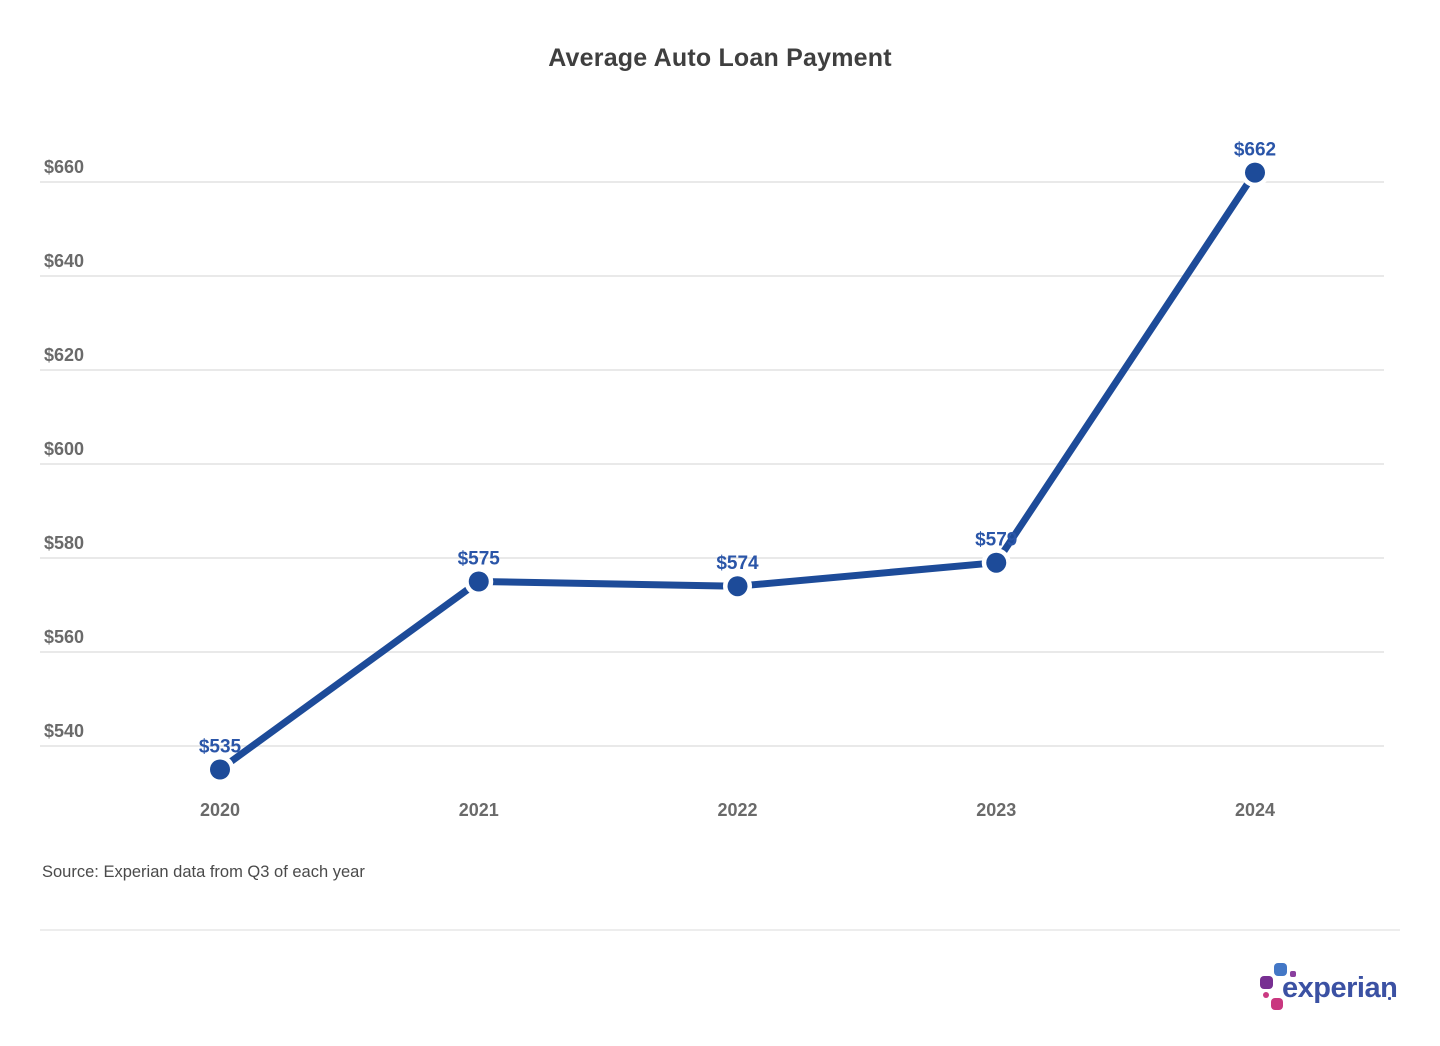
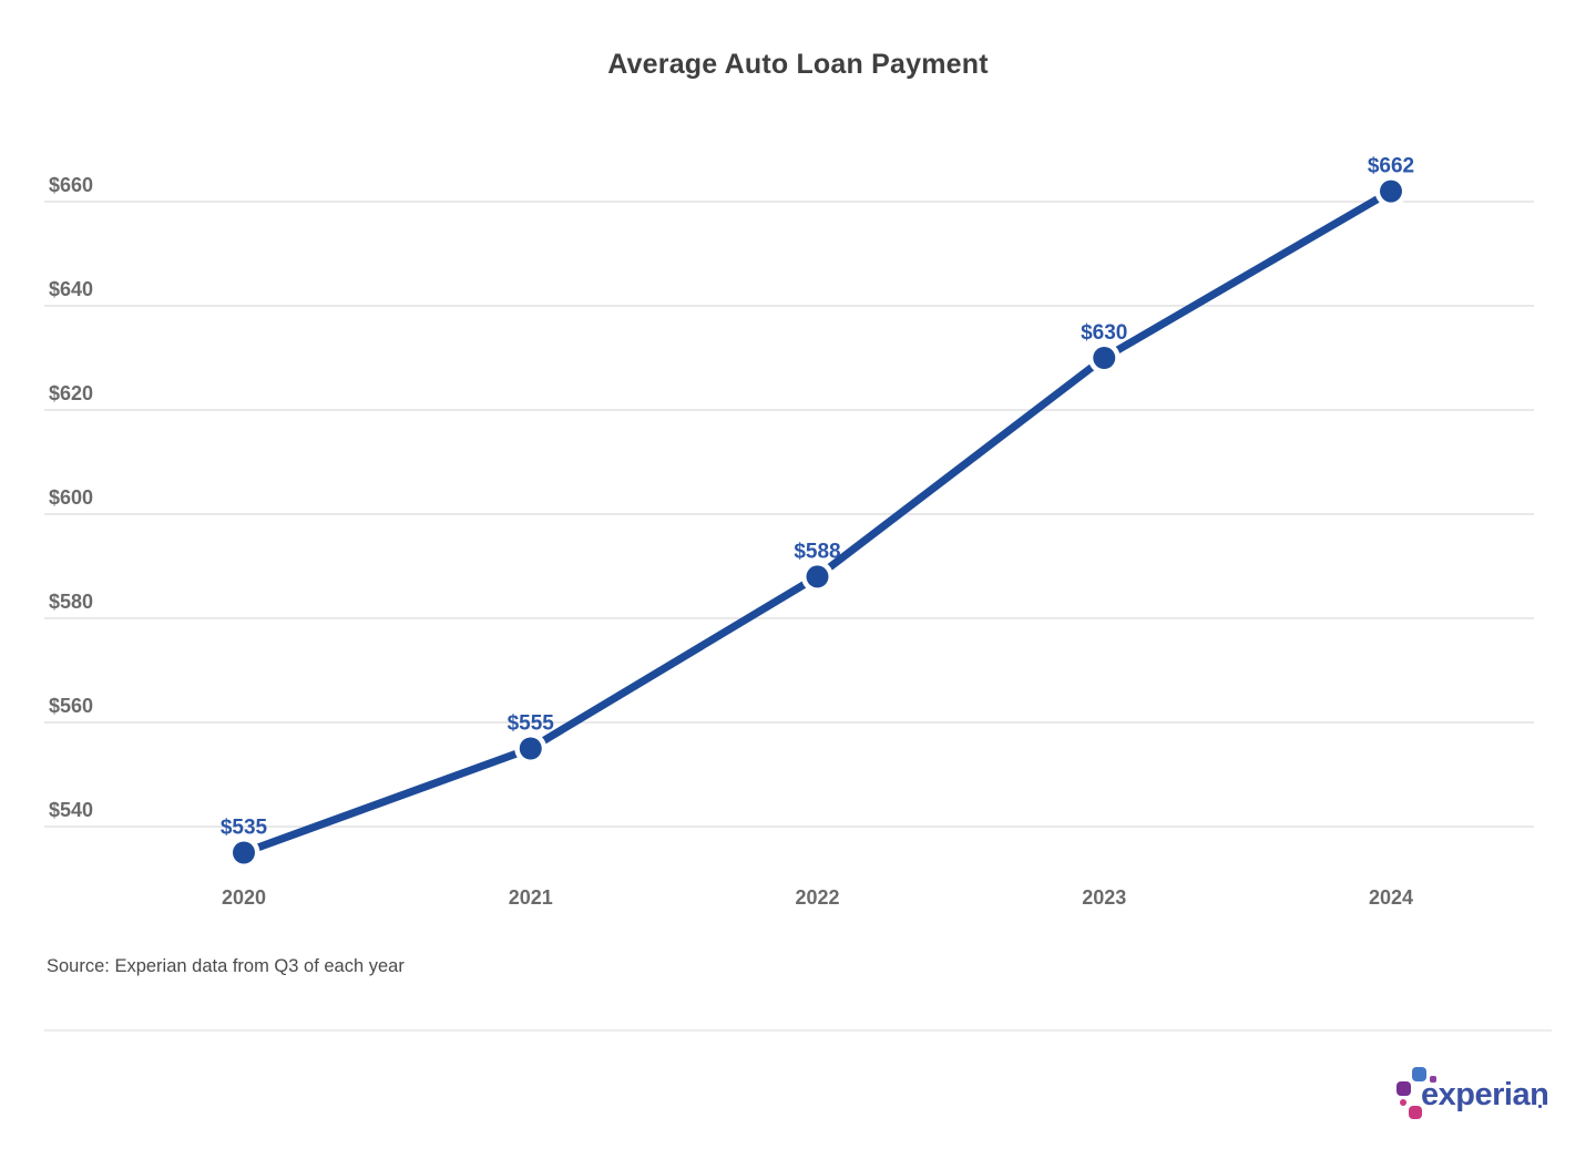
2021: $575 -> $555
2022: $574 -> $588
2023: $579 -> $630
